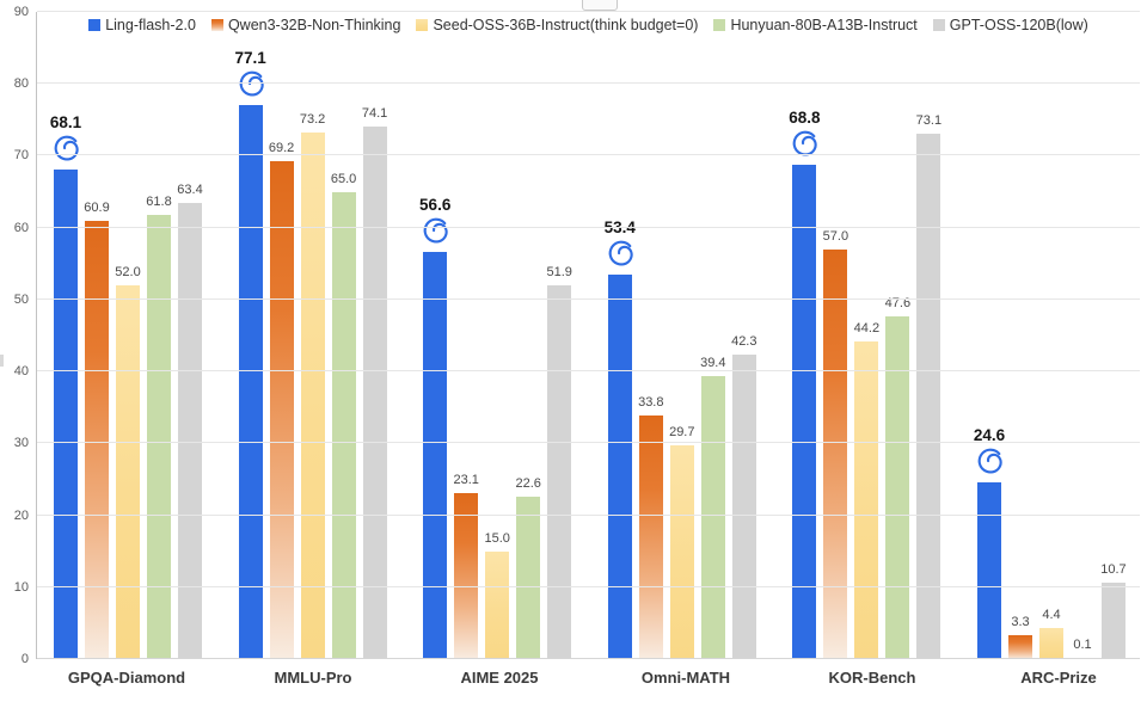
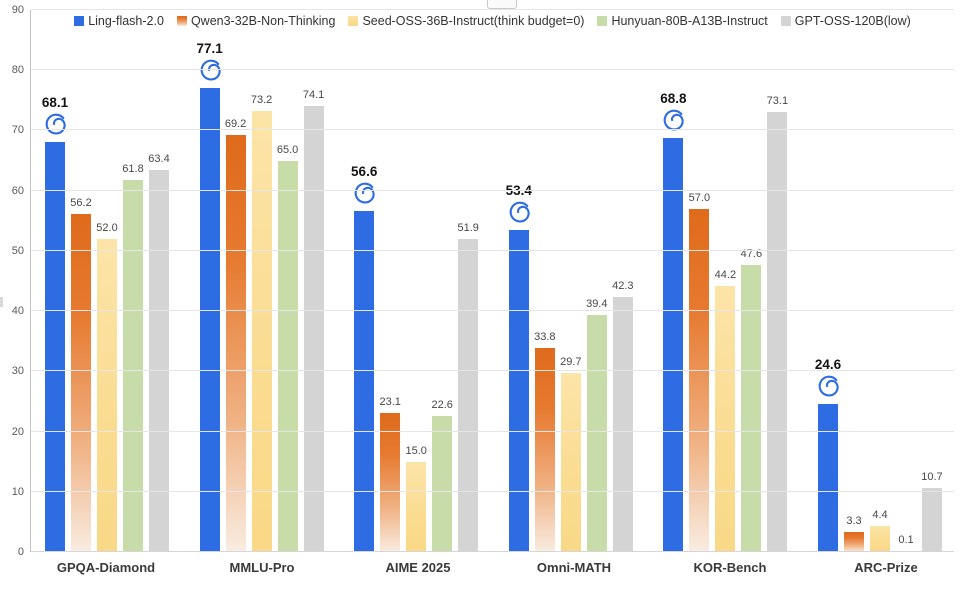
Qwen3-32B-Non-Thinking/GPQA-Diamond: 60.9 -> 56.2
